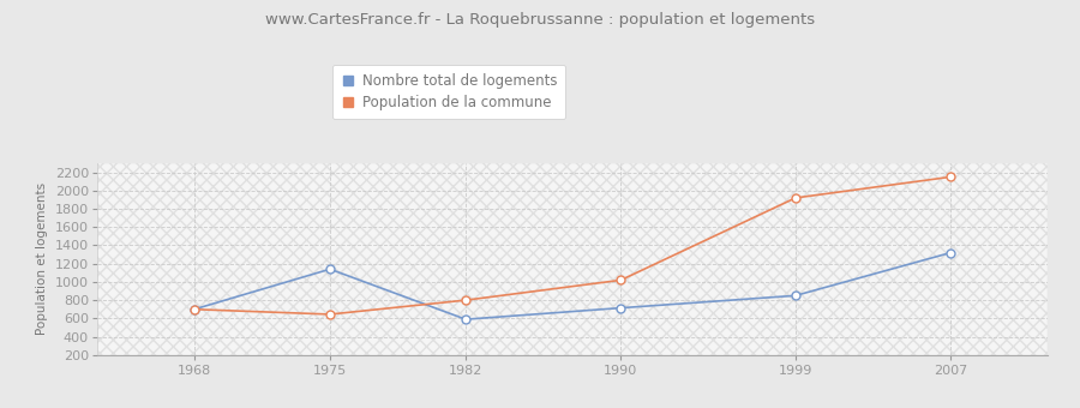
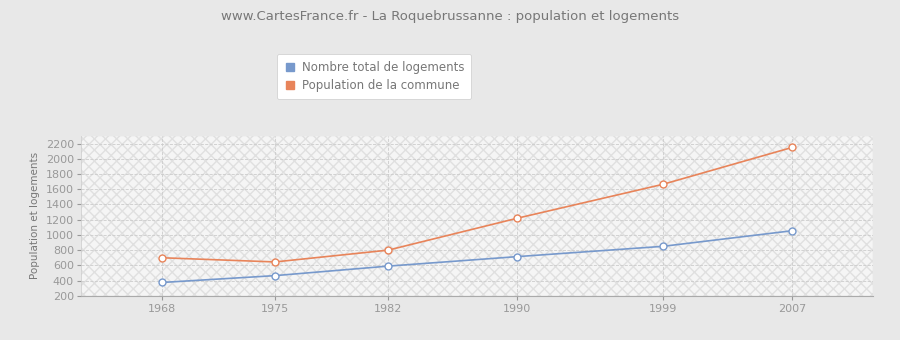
Nombre total de logements/1968: 700 -> 380
Nombre total de logements/1975: 1140 -> 460
Population de la commune/1990: 1020 -> 1220
Population de la commune/1999: 1920 -> 1660
Nombre total de logements/2007: 1320 -> 1060
